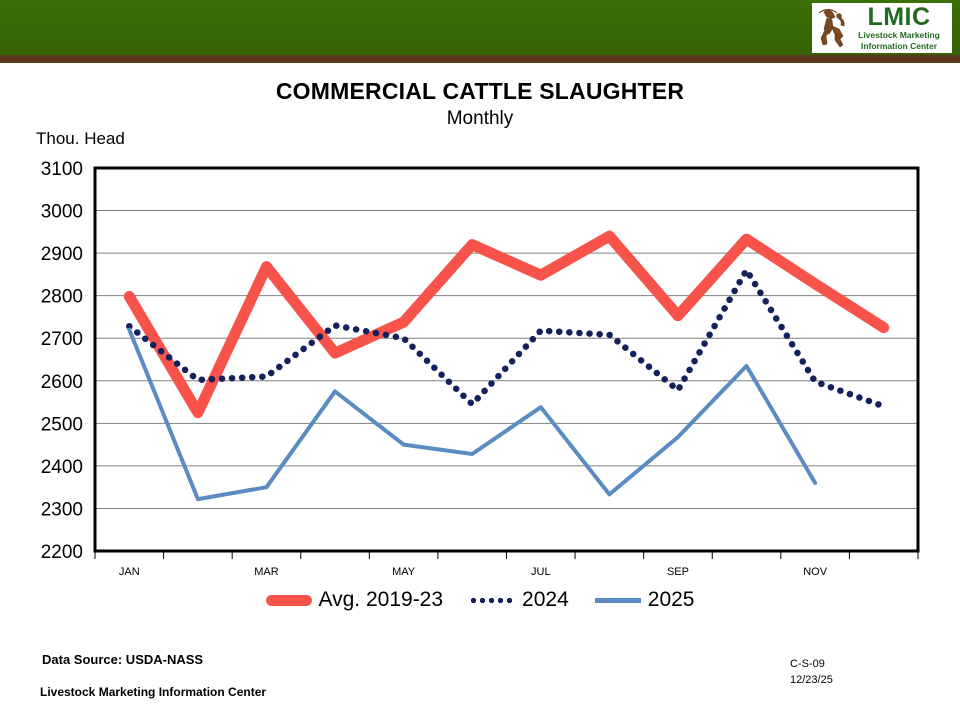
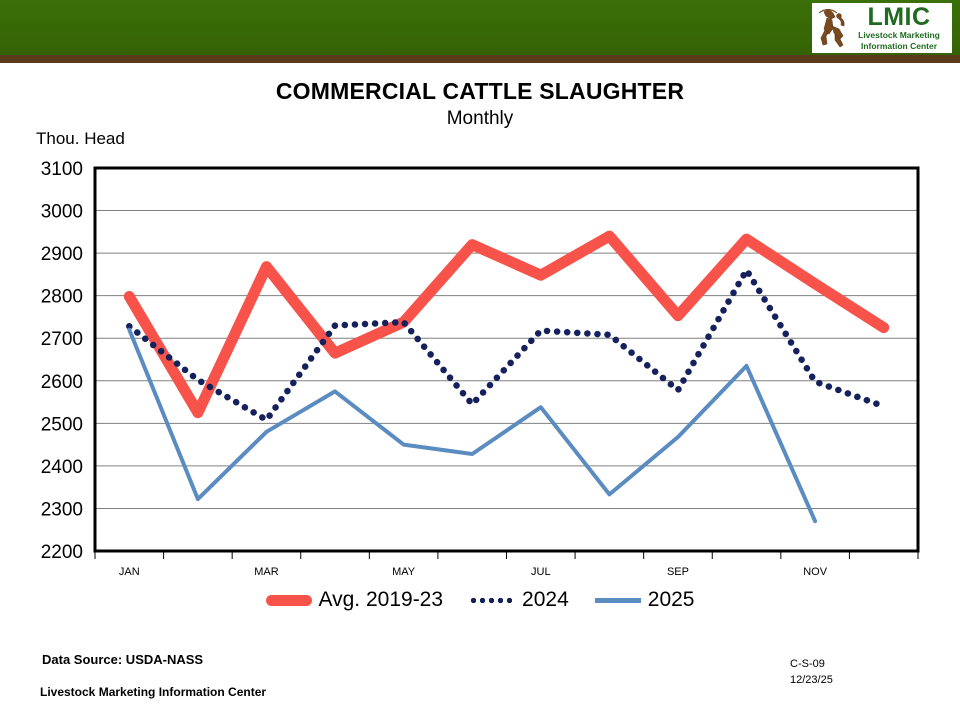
2024/MAR: 2610 -> 2510
2025/MAR: 2350 -> 2480
2024/MAY: 2700 -> 2740
2025/NOV: 2360 -> 2270
